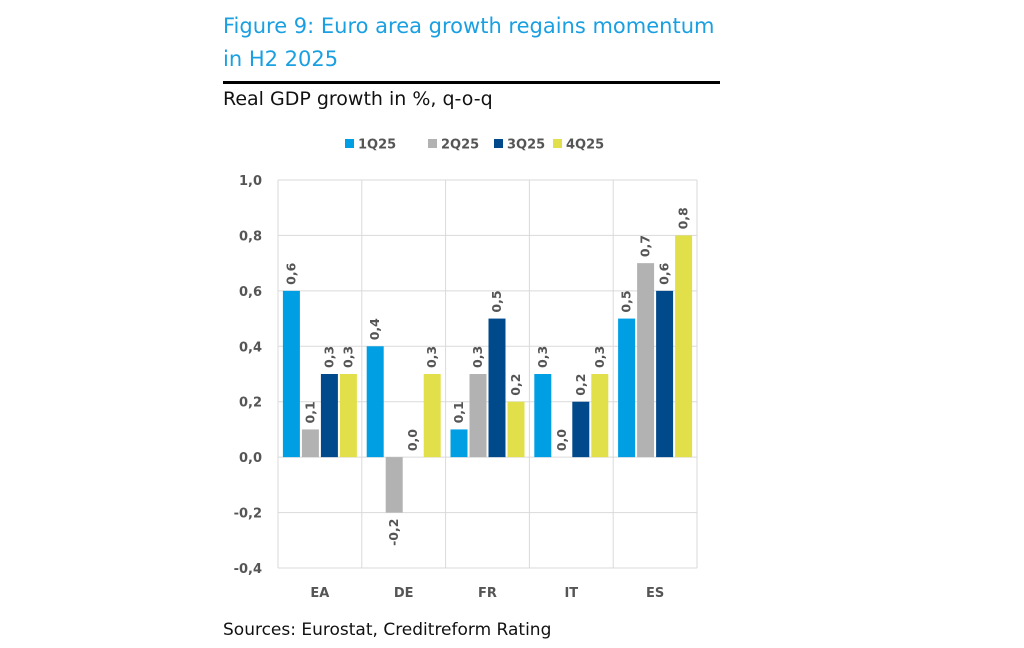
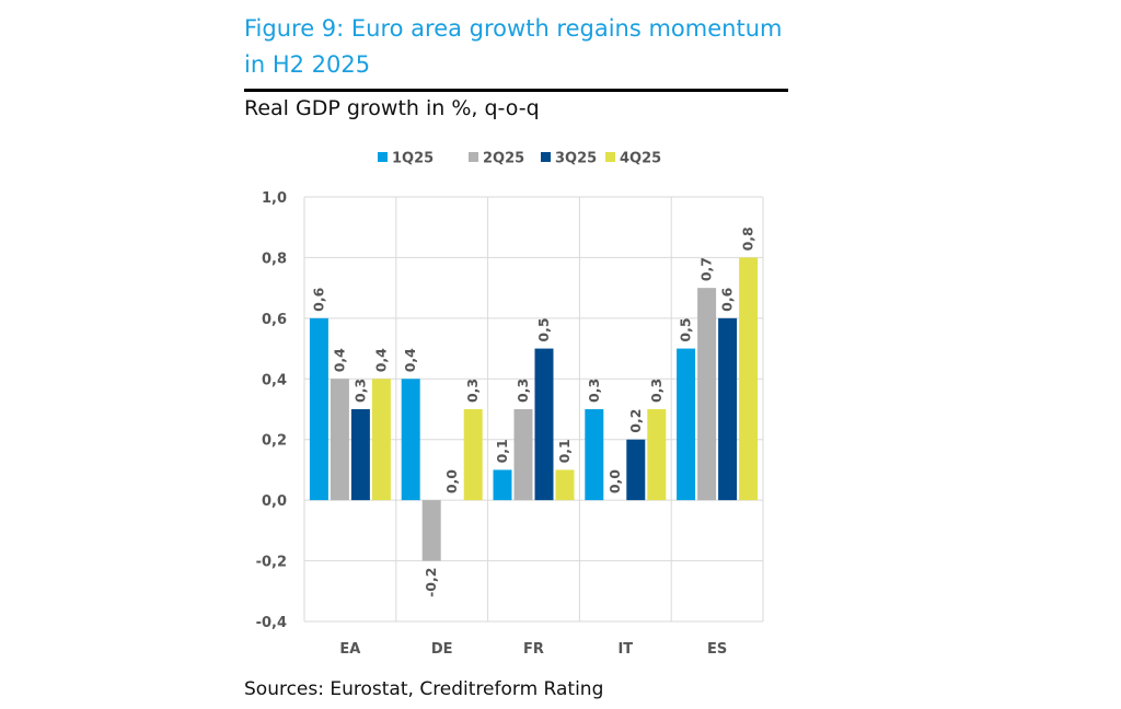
2Q25/EA: 0,1 -> 0,4
4Q25/EA: 0,3 -> 0,4
4Q25/FR: 0,2 -> 0,1
